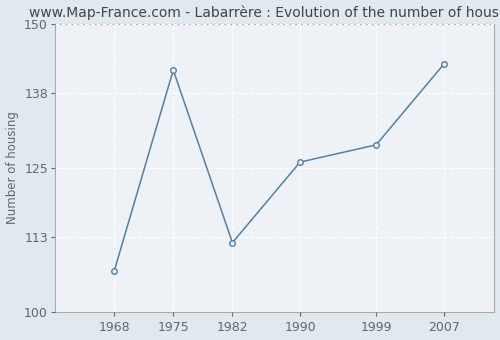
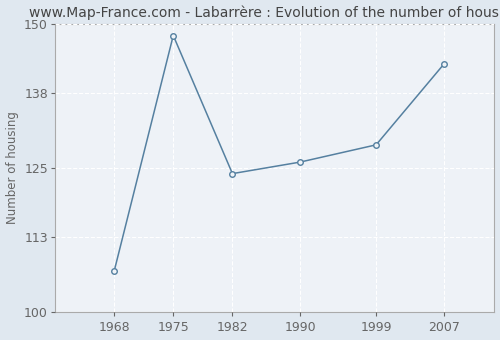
1975: 142 -> 148
1982: 112 -> 124
